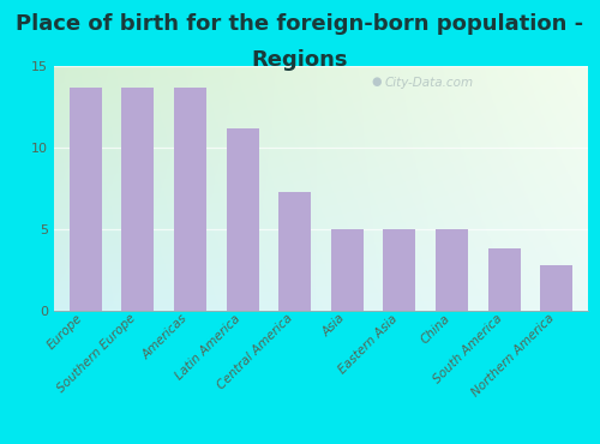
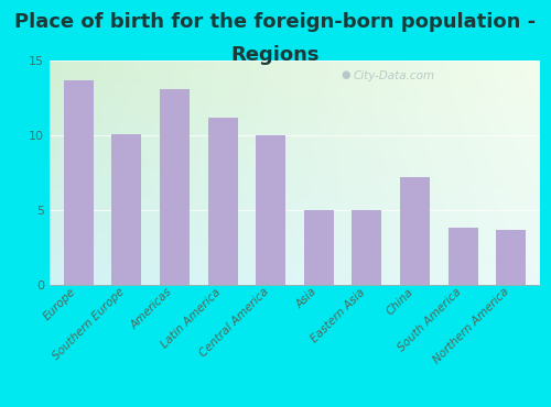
Southern Europe: 13.7 -> 10.1
Americas: 13.7 -> 13.1
Central America: 7.3 -> 10.0
China: 5.0 -> 7.2
Northern America: 2.8 -> 3.7
